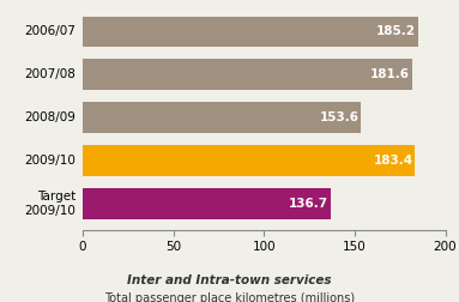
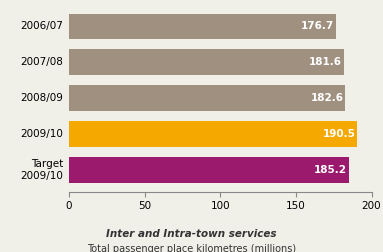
2006/07: 185.2 -> 176.7
2008/09: 153.6 -> 182.6
2009/10: 183.4 -> 190.5
Target 2009/10: 136.7 -> 185.2
